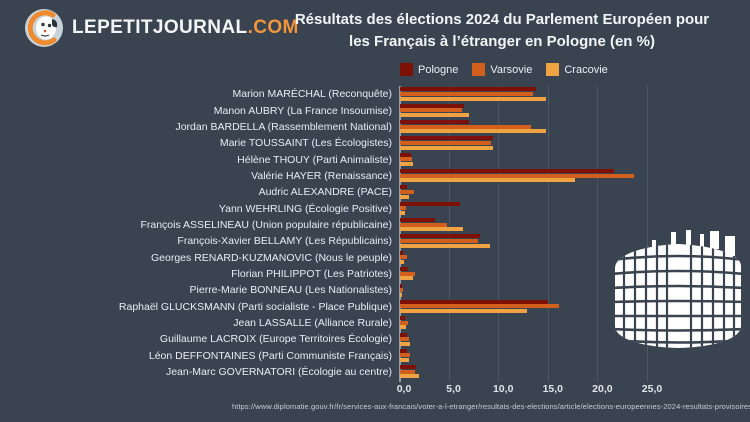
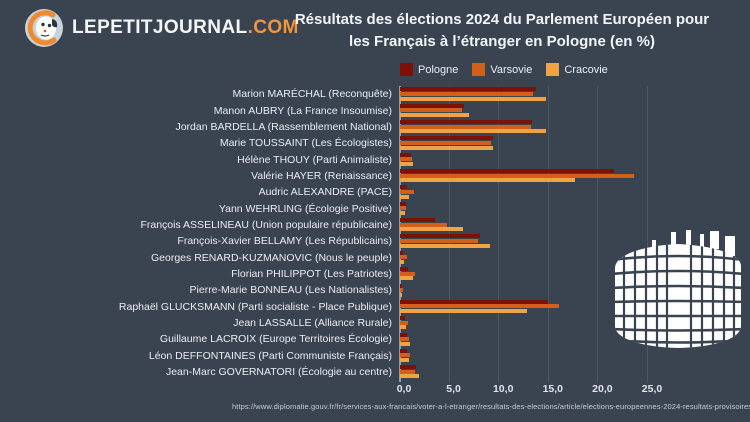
Pologne/Jordan BARDELLA (Rassemblement National): 7 -> 13
Pologne/Yann WEHRLING (Écologie Positive): 6 -> 1
